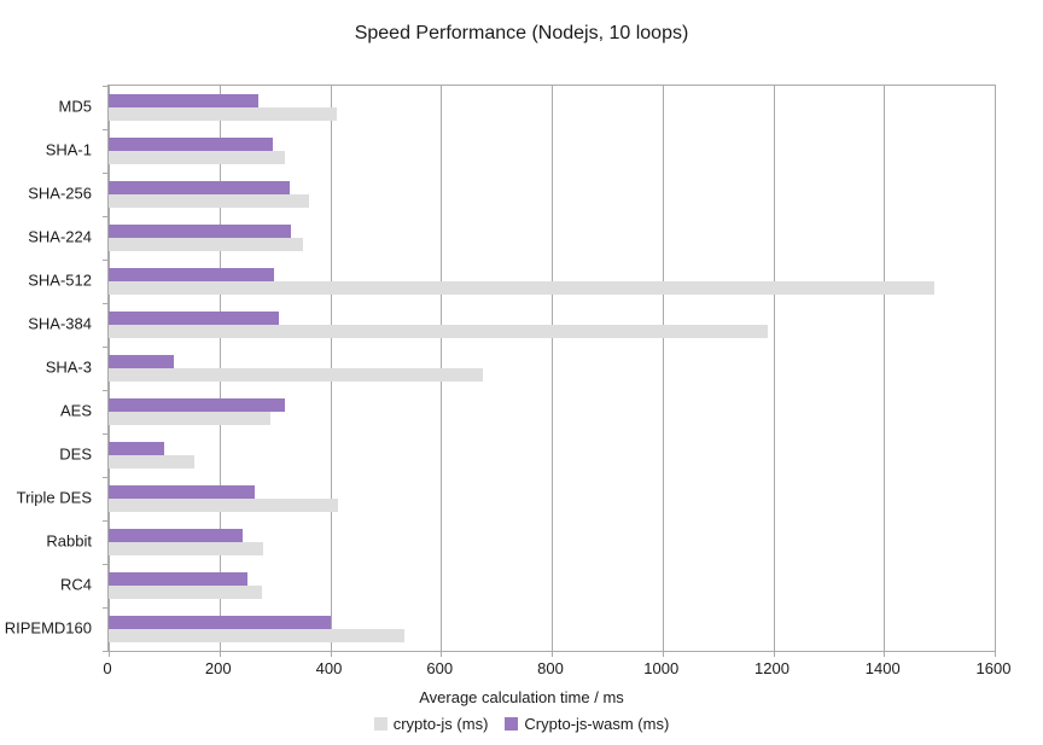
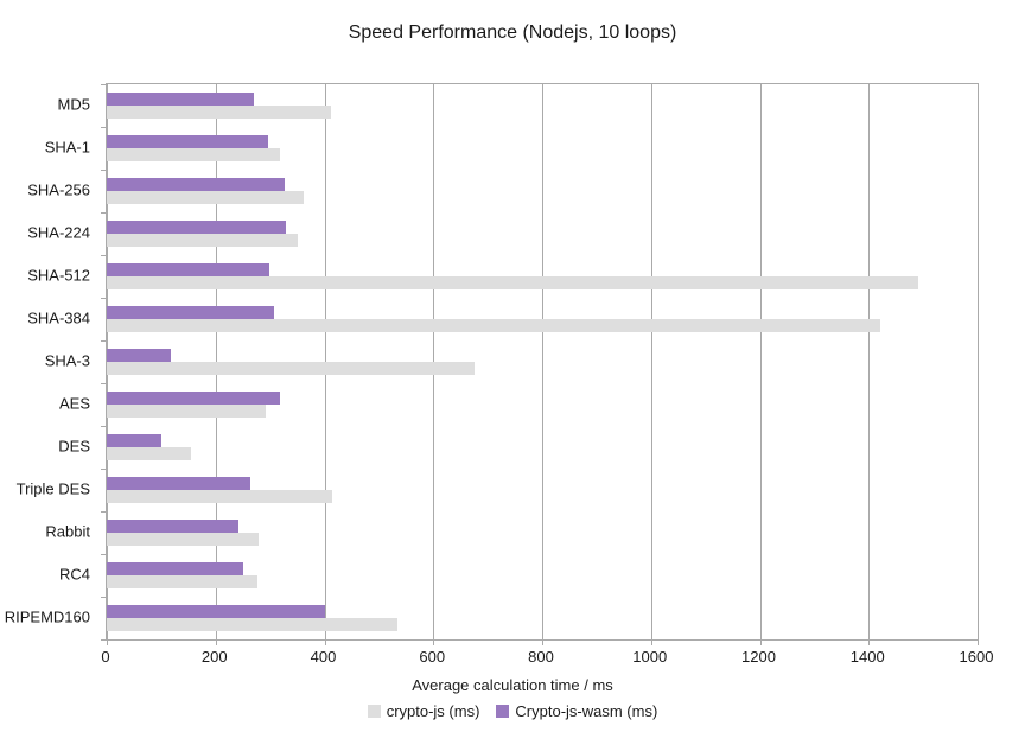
crypto-js (ms)/SHA-384: 1190 -> 1420
